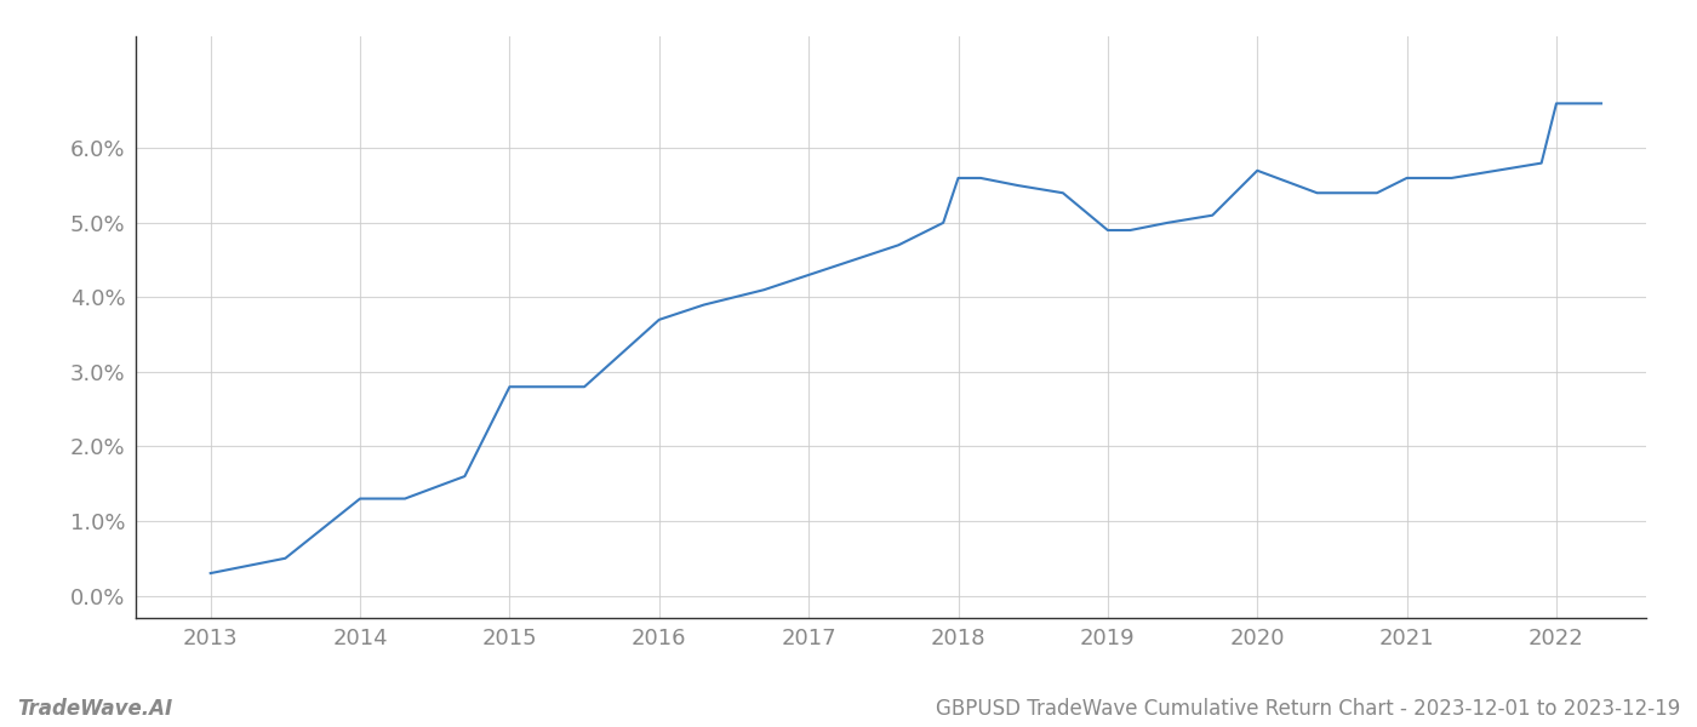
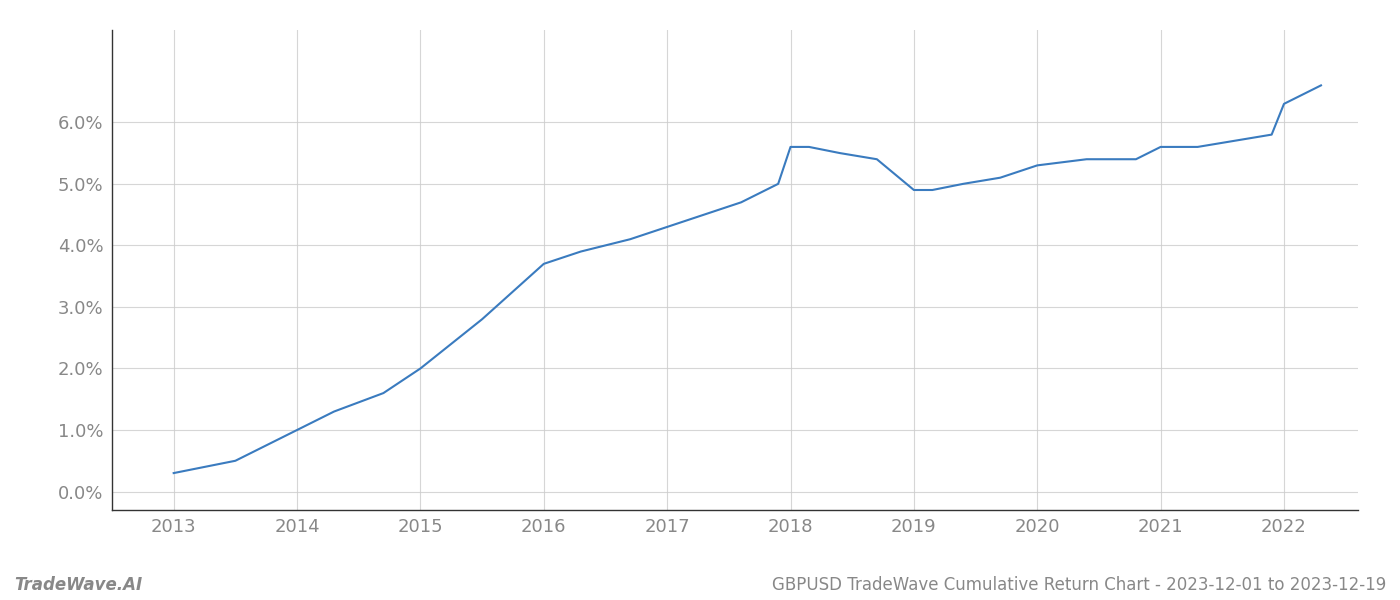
2014: 1.3% -> 1.0%
2015: 2.8% -> 2.0%
2020: 5.7% -> 5.3%
2022: 6.6% -> 6.3%
